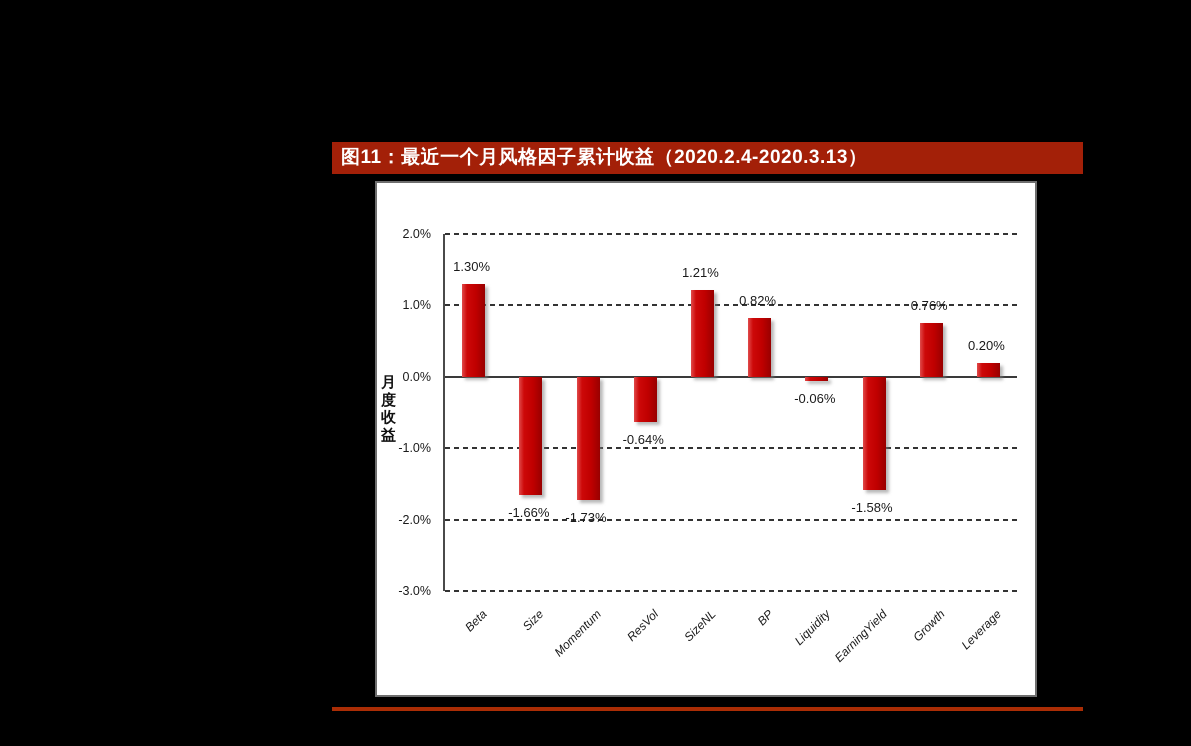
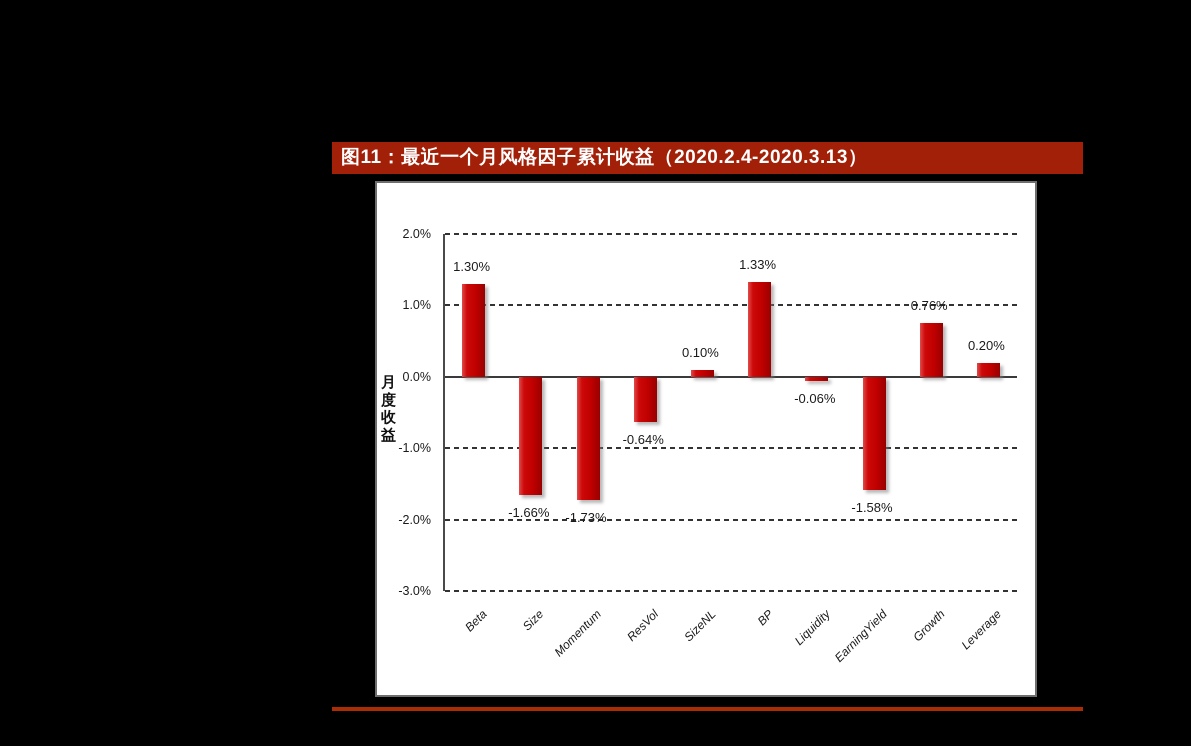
SizeNL: 1.21% -> 0.10%
BP: 0.82% -> 1.33%
